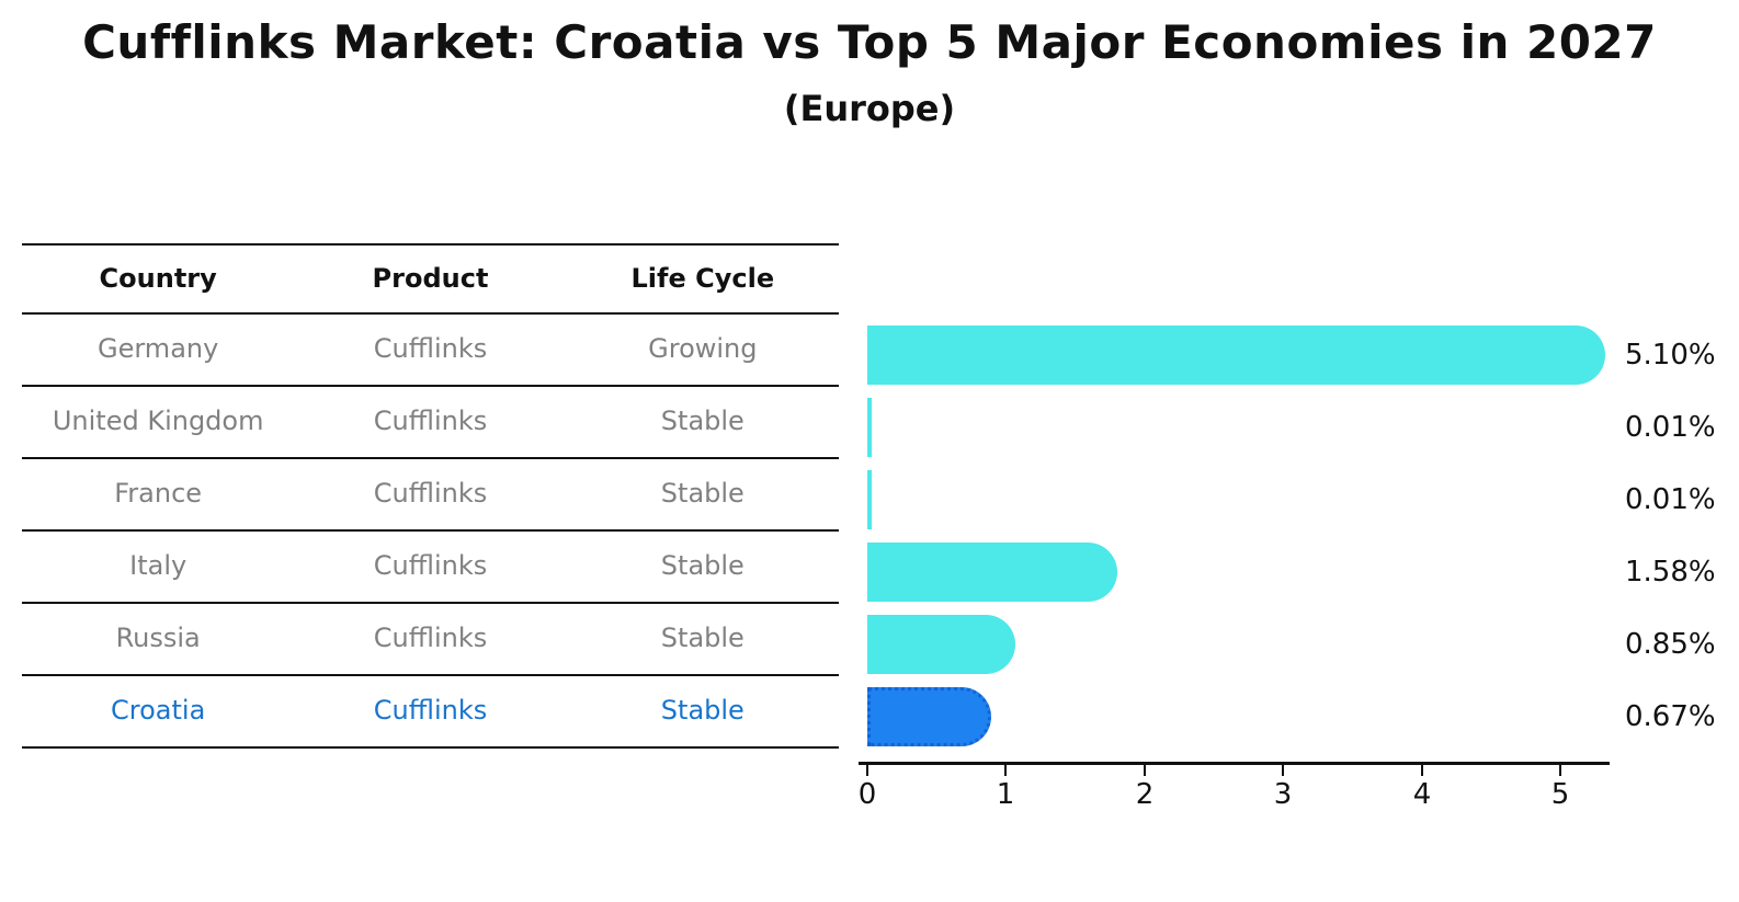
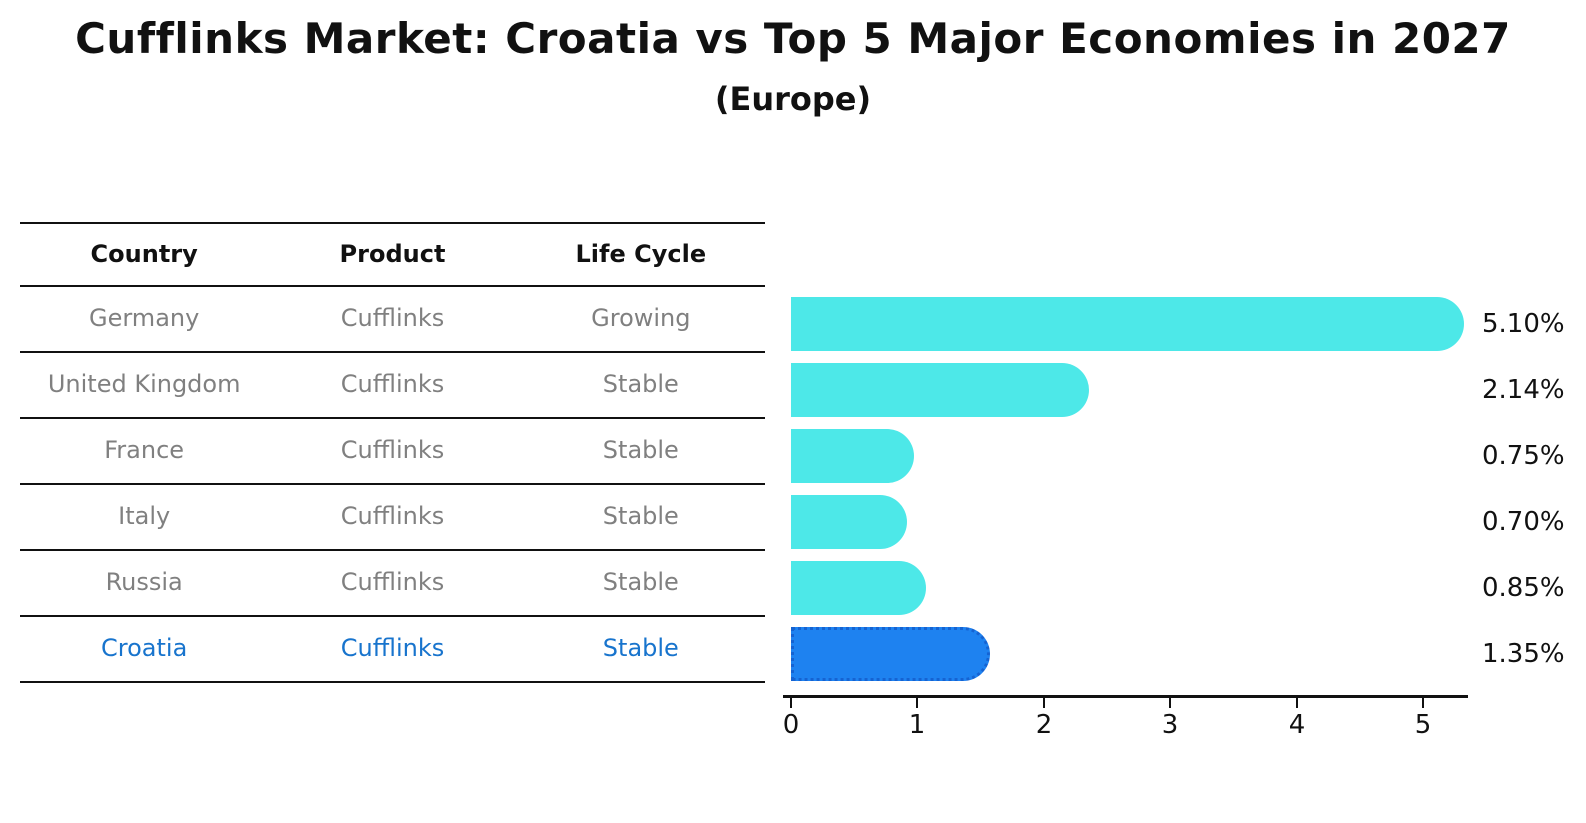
United Kingdom: 0.01% -> 2.14%
France: 0.01% -> 0.75%
Italy: 1.58% -> 0.70%
Croatia: 0.67% -> 1.35%
